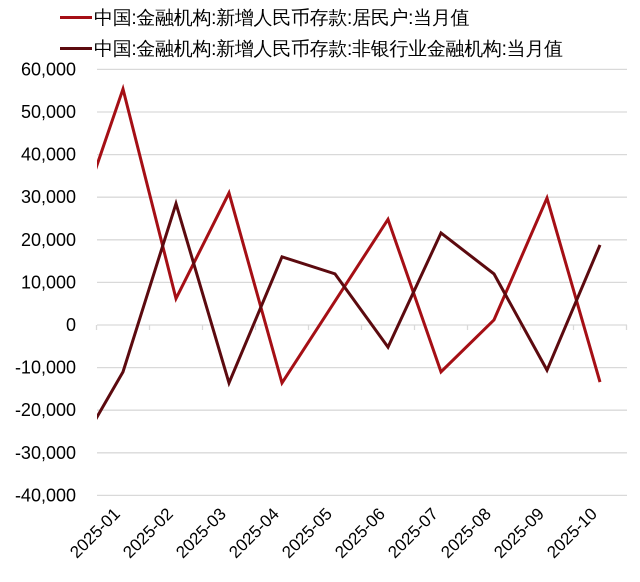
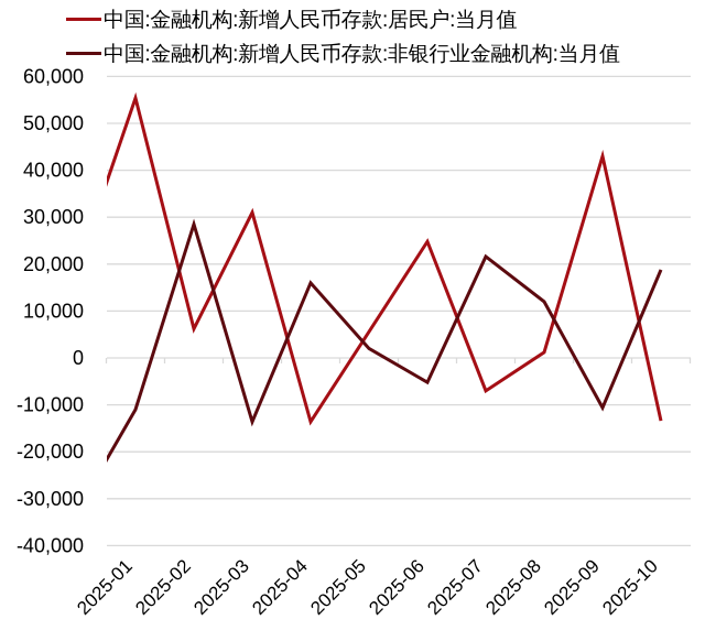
中国:金融机构:新增人民币存款:非银行业金融机构:当月值/2025-05: 12000 -> 2000
中国:金融机构:新增人民币存款:居民户:当月值/2025-07: -11000 -> -7000
中国:金融机构:新增人民币存款:居民户:当月值/2025-09: 30000 -> 43000
